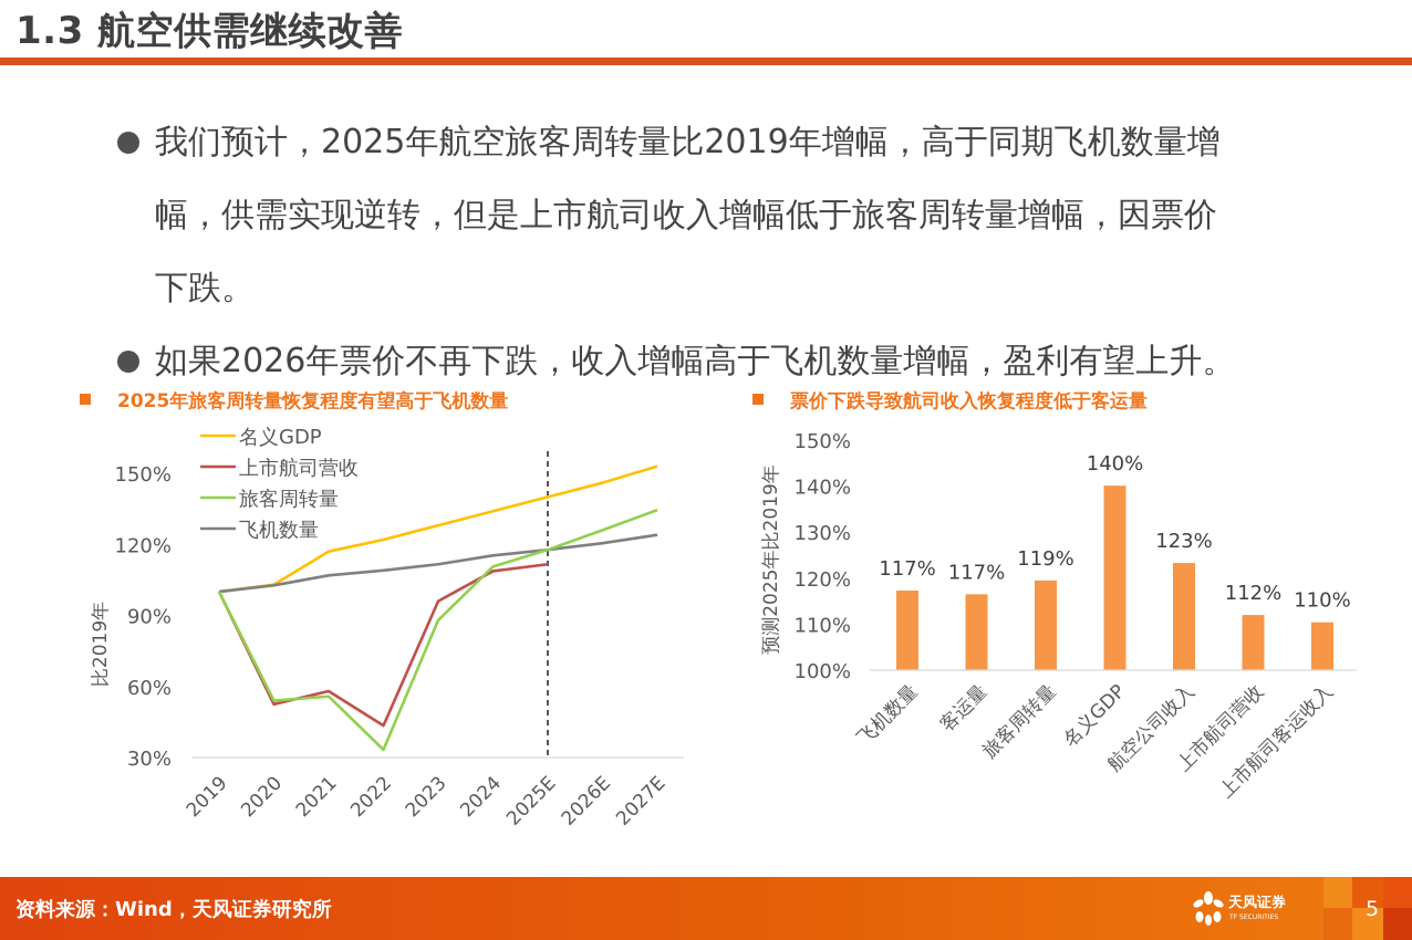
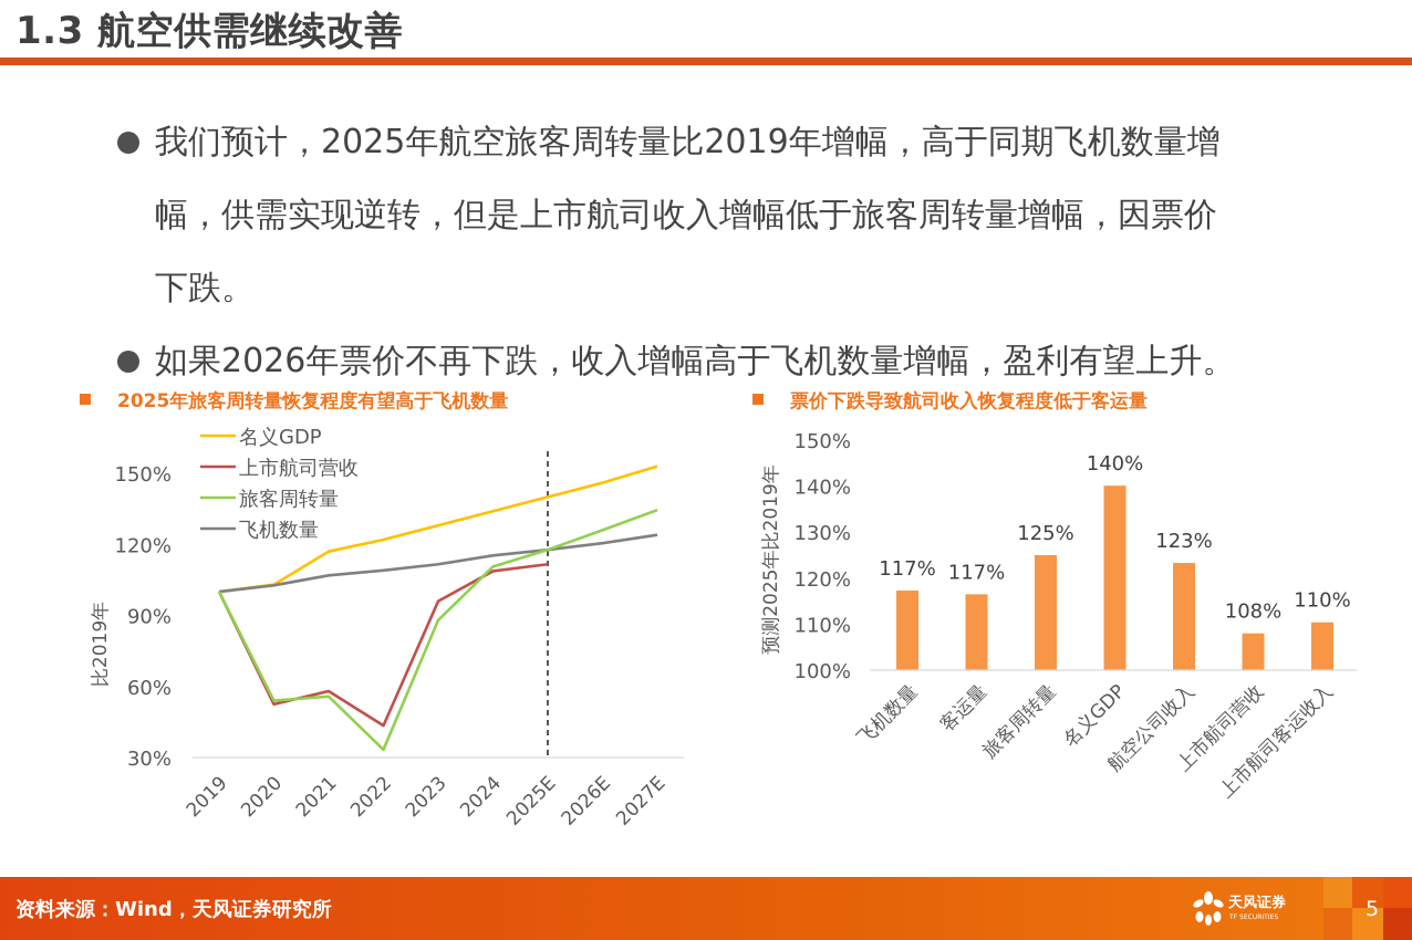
票价下跌导致航司收入恢复程度低于客运量/旅客周转量: 119% -> 125%
票价下跌导致航司收入恢复程度低于客运量/上市航司营收: 112% -> 108%
